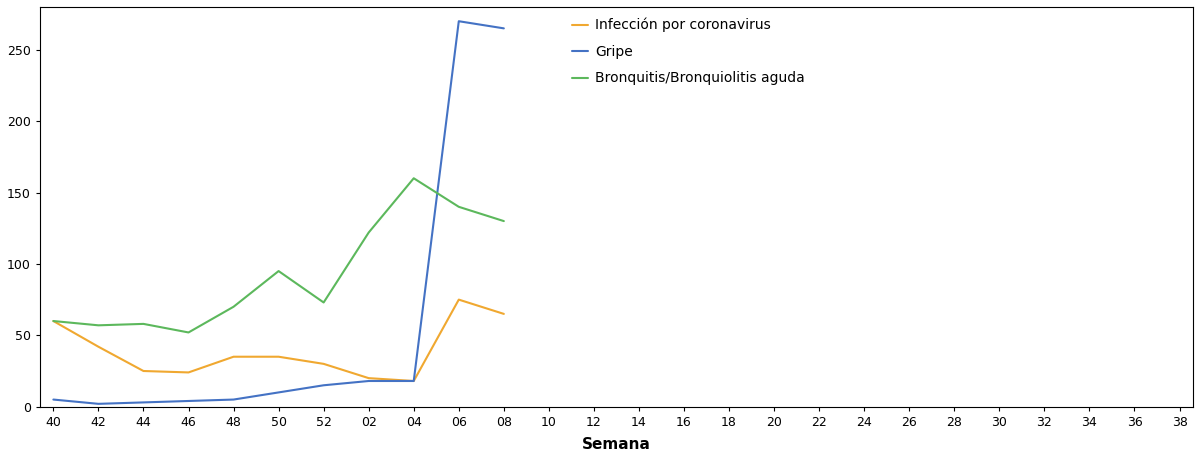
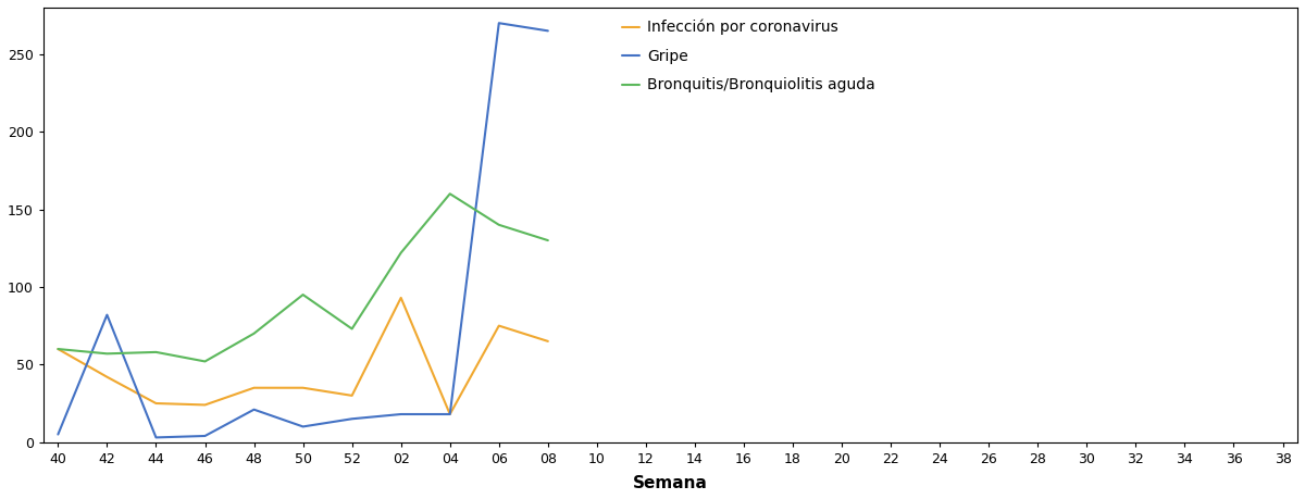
Gripe/42: 2 -> 82
Gripe/48: 5 -> 21
Infección por coronavirus/02: 20 -> 93
